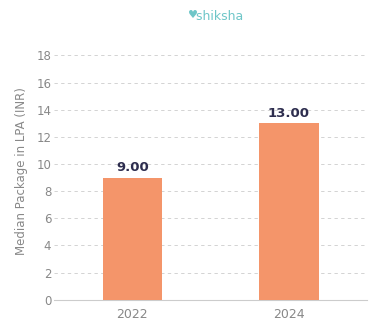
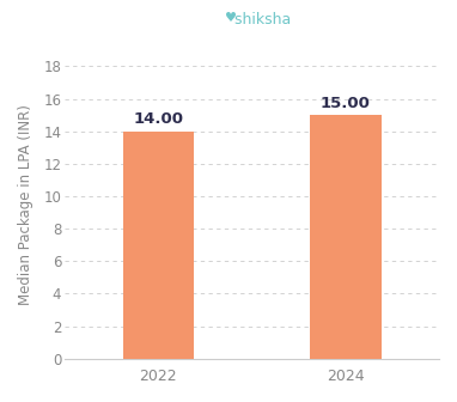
2022: 9.00 -> 14.00
2024: 13.00 -> 15.00
